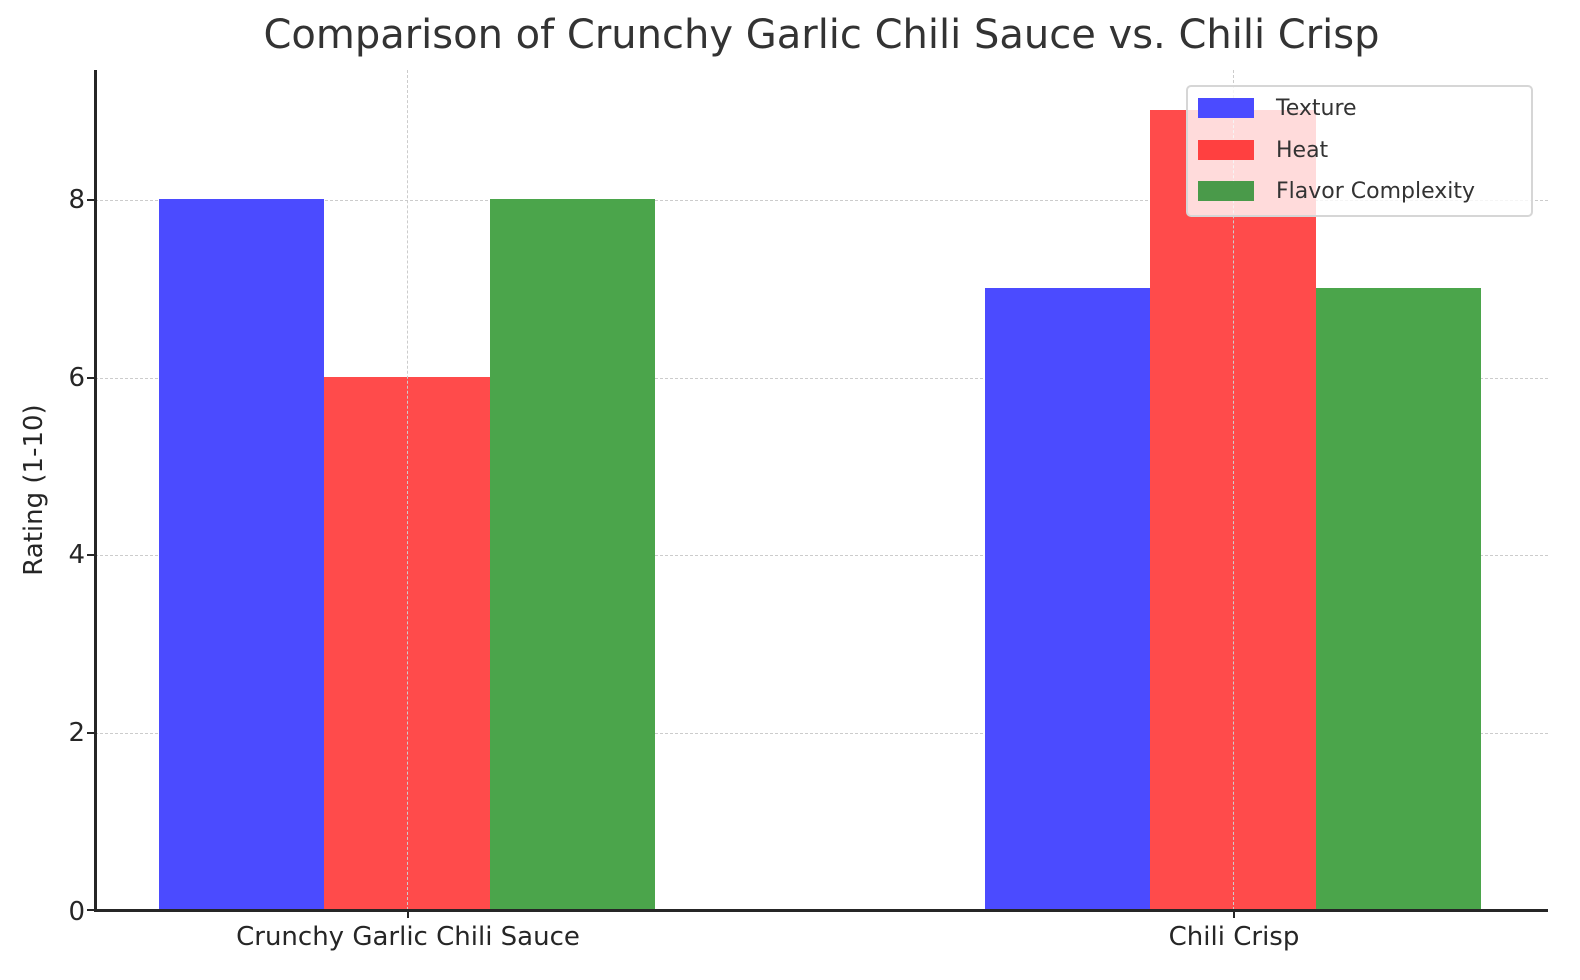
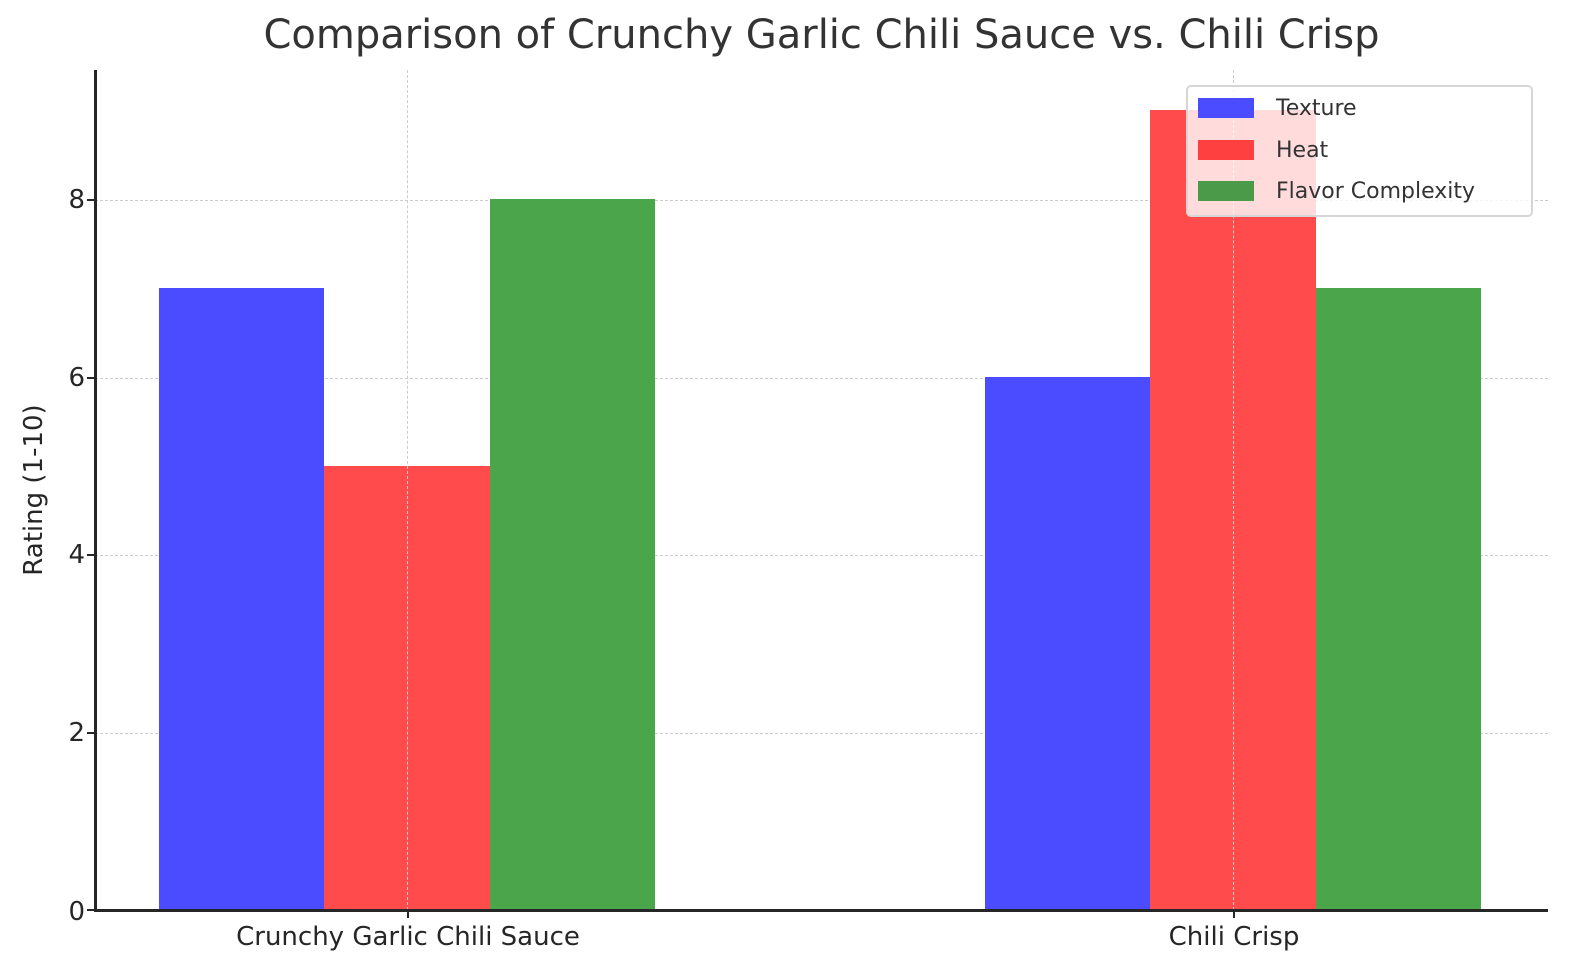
Texture/Crunchy Garlic Chili Sauce: 8 -> 7
Heat/Crunchy Garlic Chili Sauce: 6 -> 5
Texture/Chili Crisp: 7 -> 6
